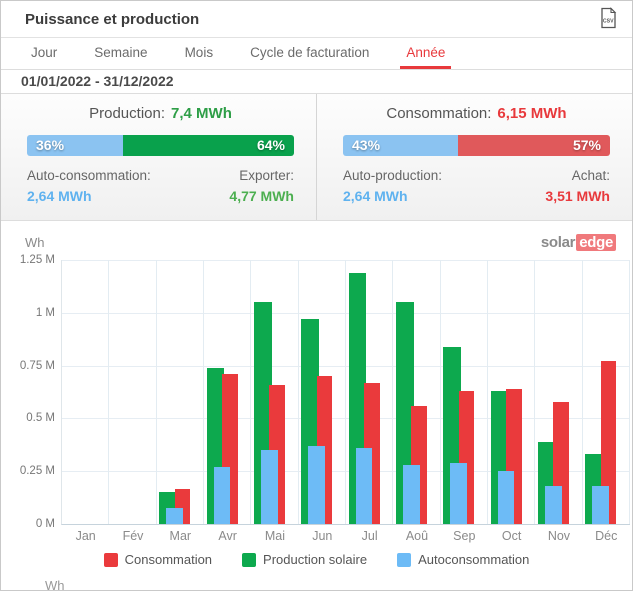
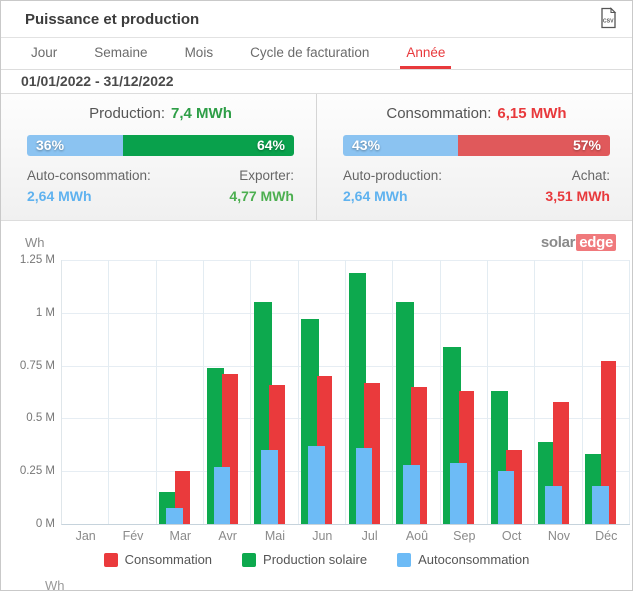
Consommation/Mar: 0.16M -> 0.25M
Consommation/Aoû: 0.56M -> 0.65M
Consommation/Oct: 0.64M -> 0.35M
